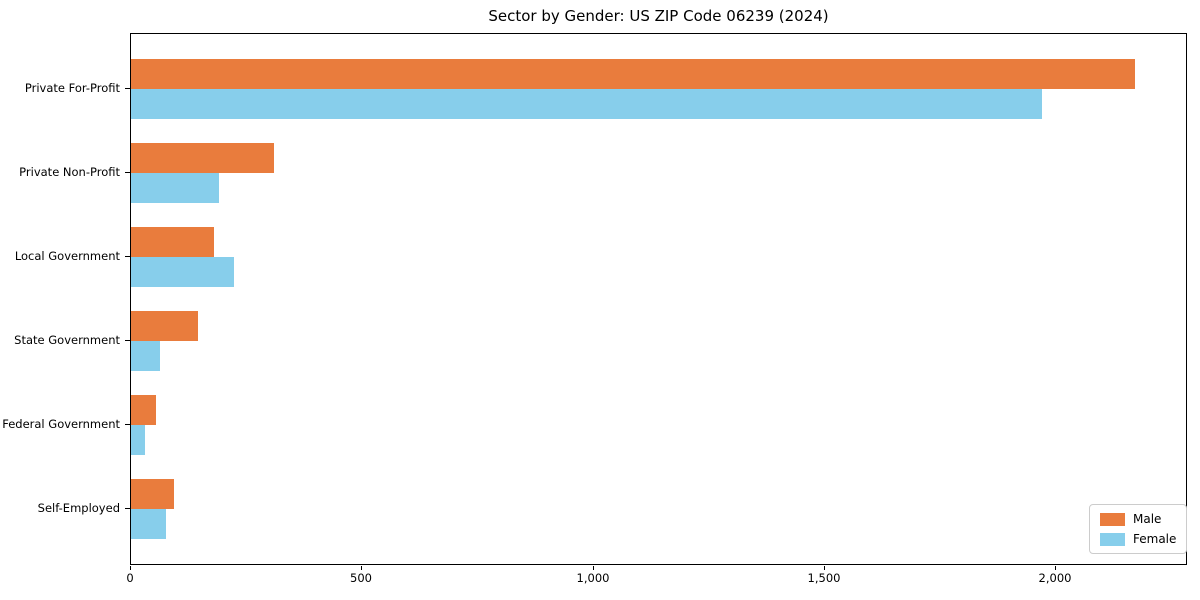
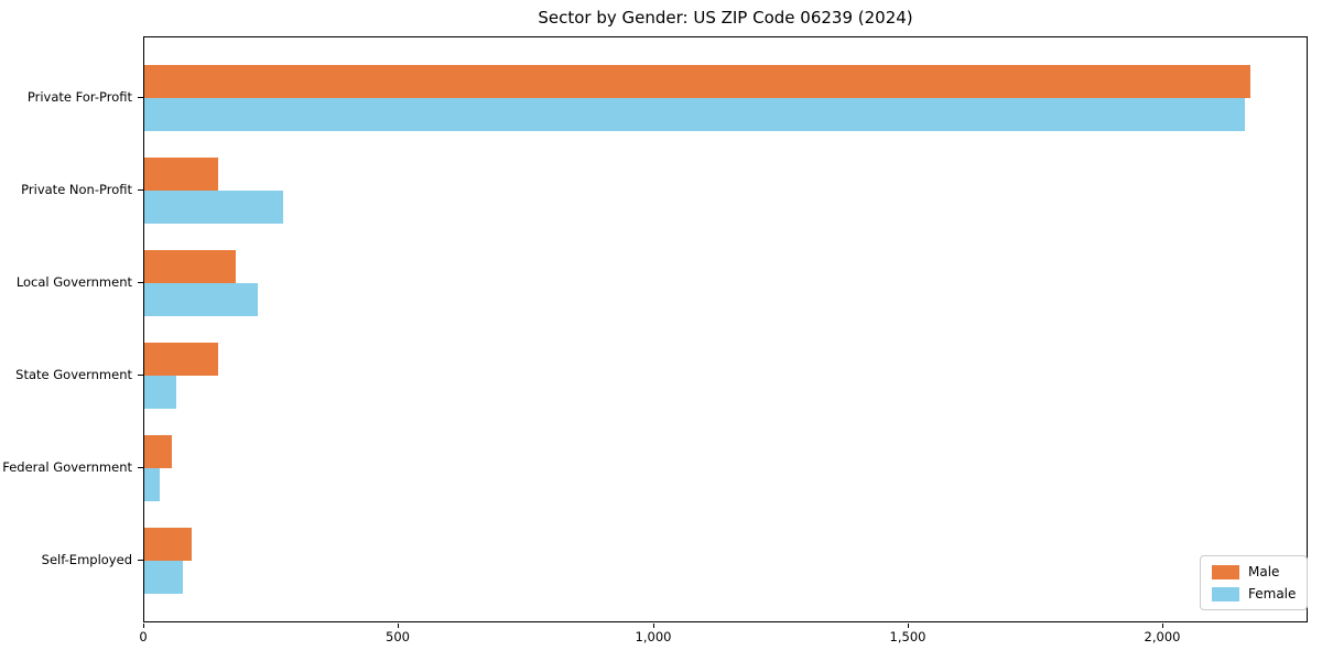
Female/Private For-Profit: 1970 -> 2160
Male/Private Non-Profit: 310 -> 140
Female/Private Non-Profit: 190 -> 270
